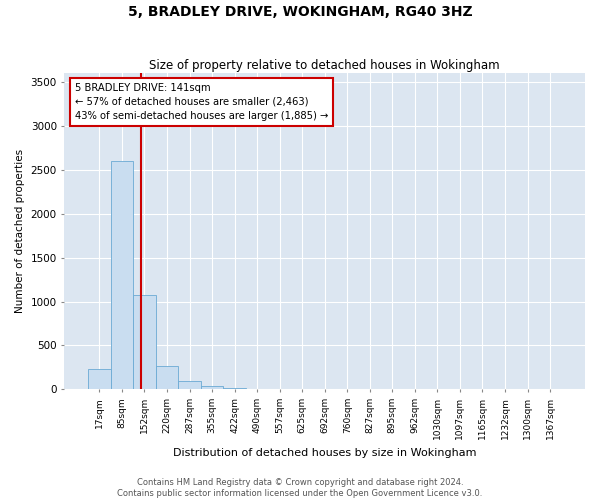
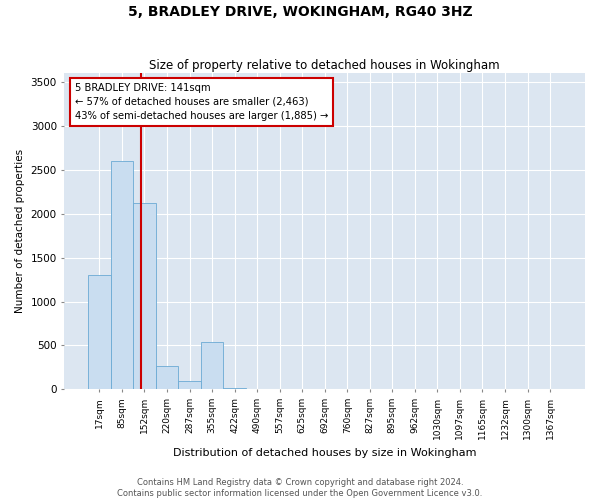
17sqm: 230 -> 1300
152sqm: 1080 -> 2120
355sqm: 40 -> 540
